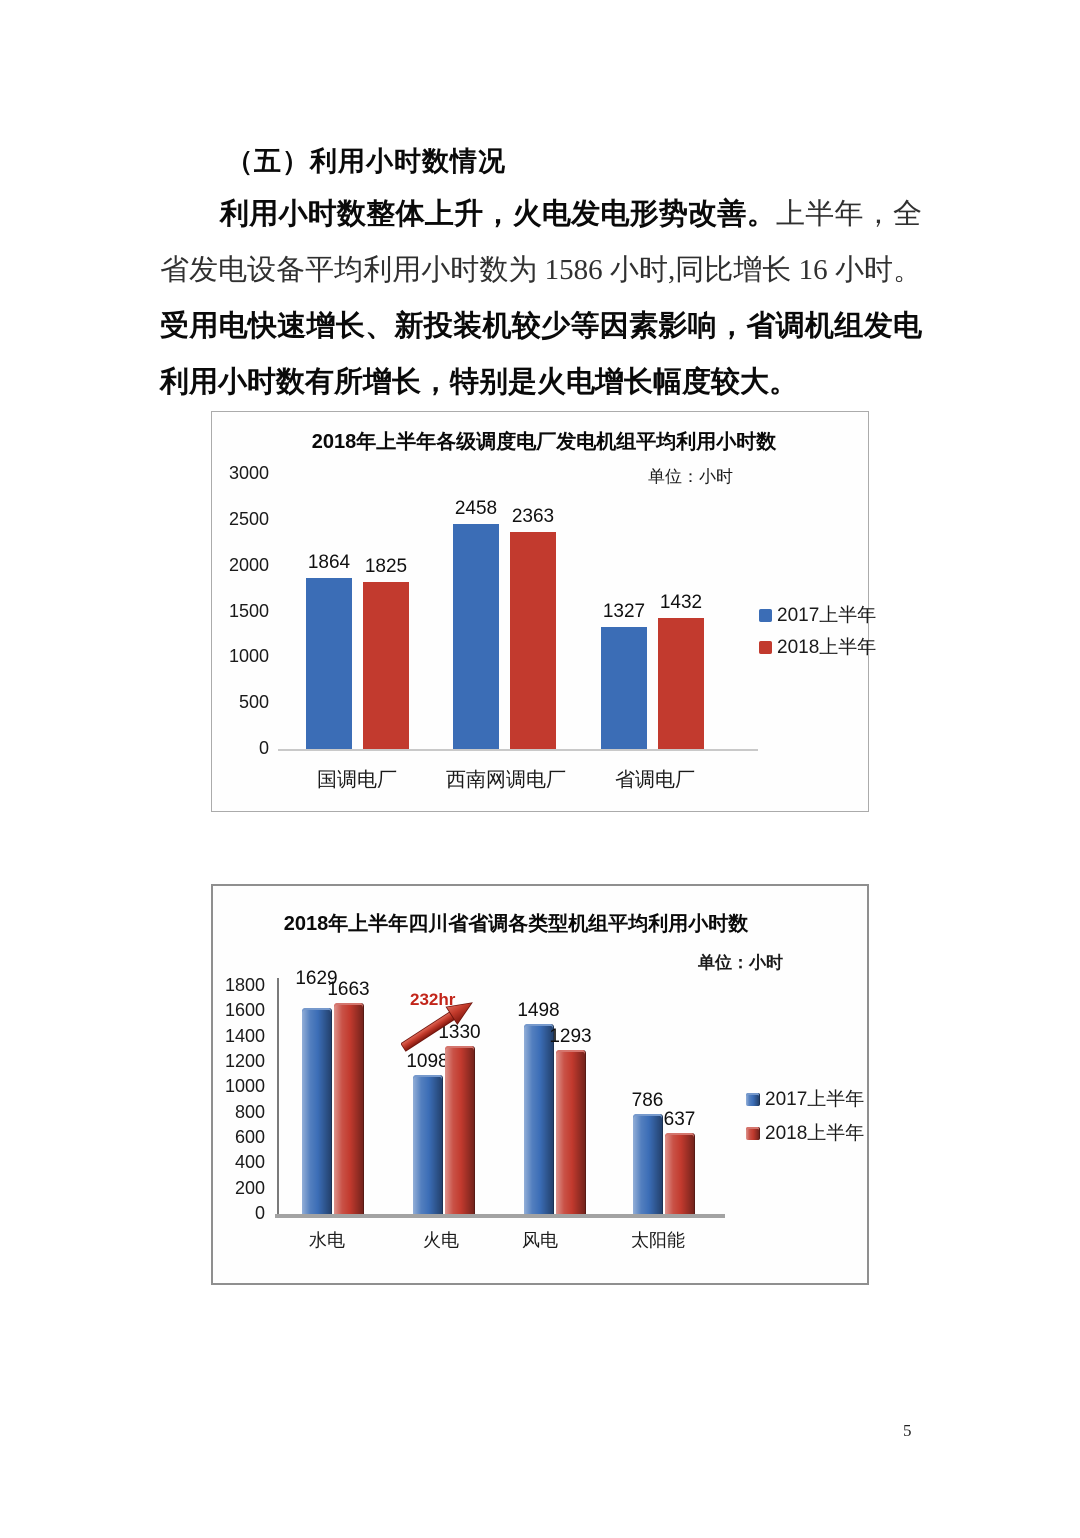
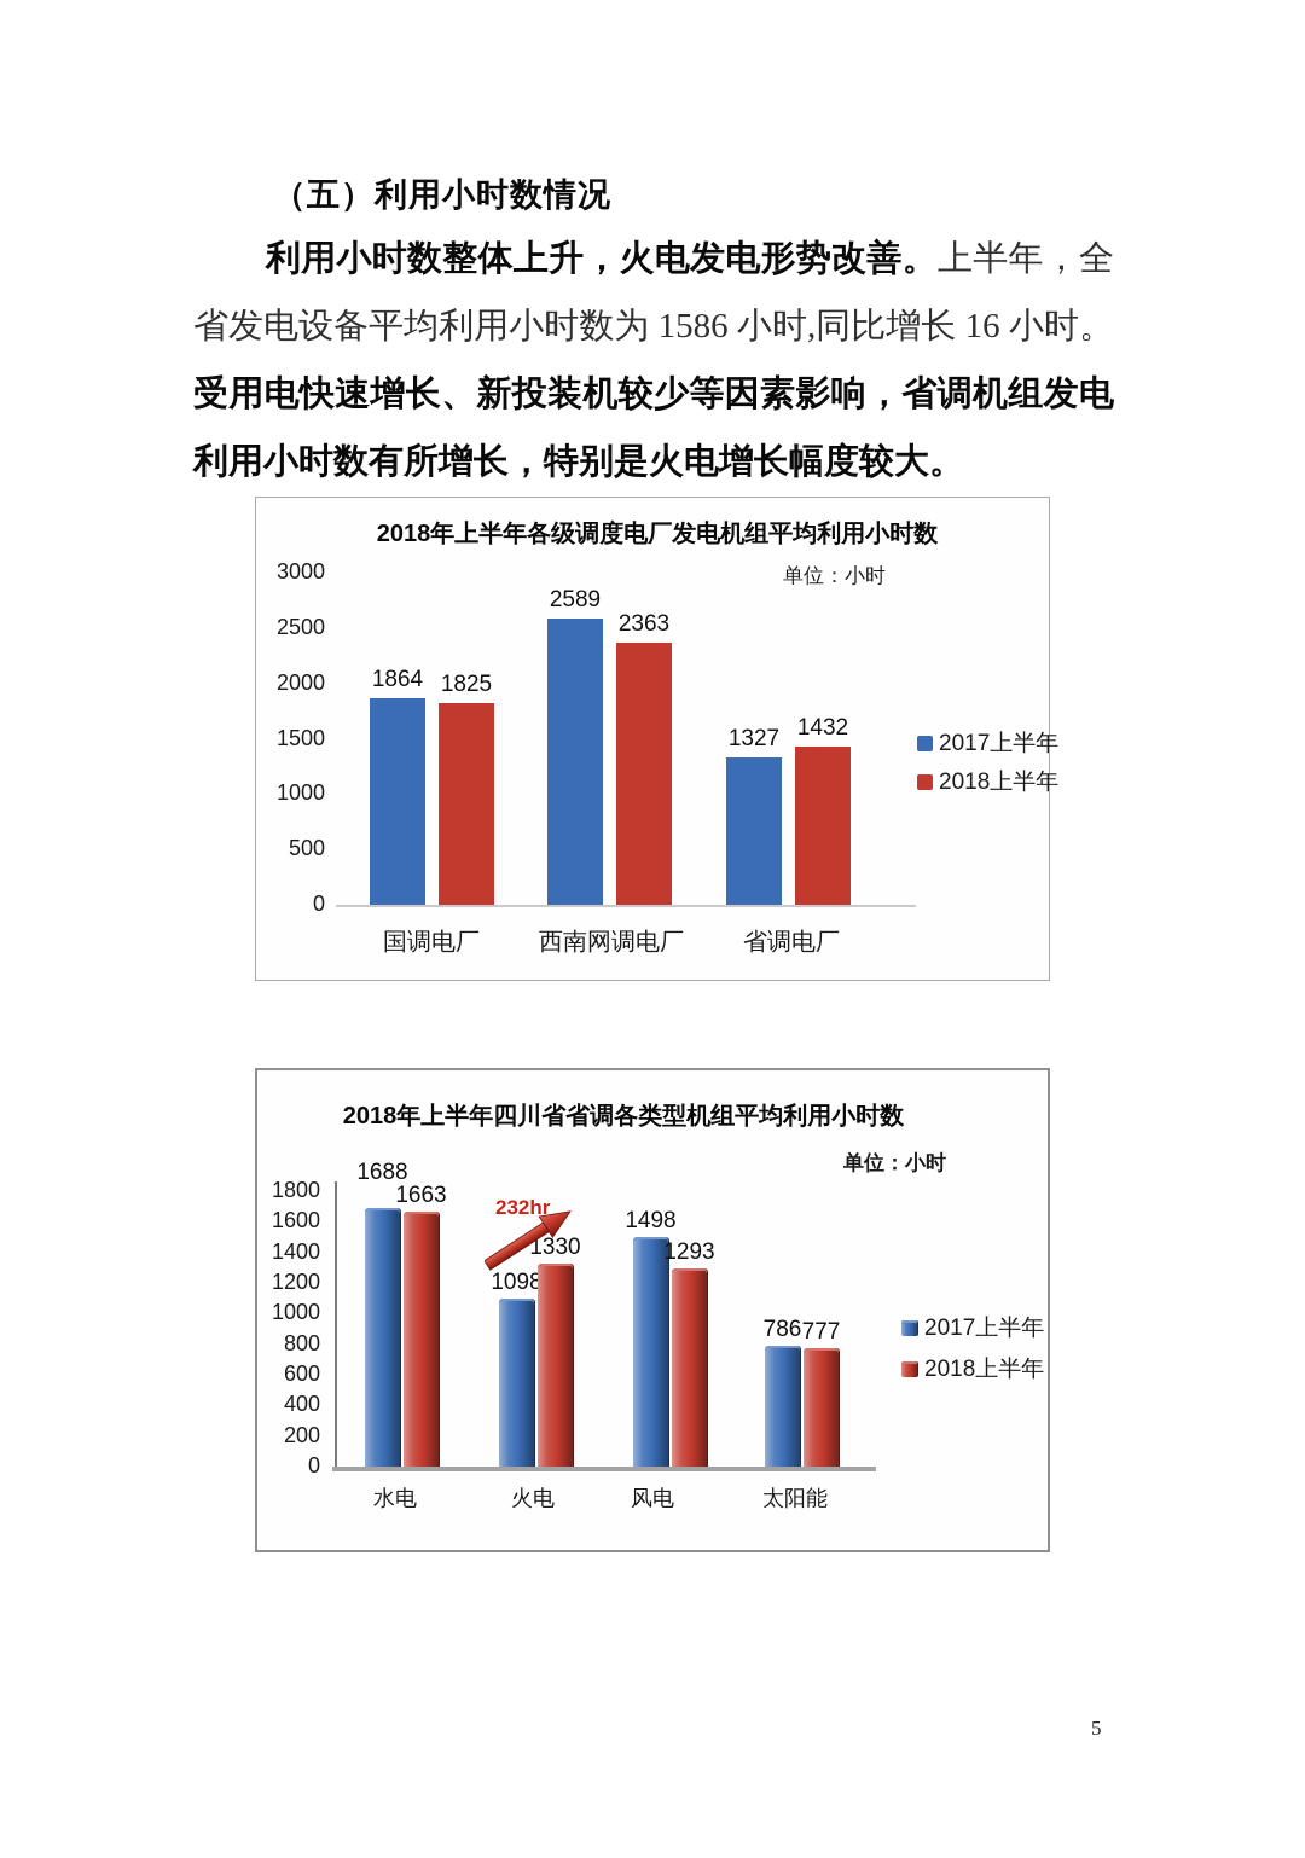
2018年上半年各级调度电厂发电机组平均利用小时数/2017上半年/西南网调电厂: 2458 -> 2589
2018年上半年四川省省调各类型机组平均利用小时数/2017上半年/水电: 1629 -> 1688
2018年上半年四川省省调各类型机组平均利用小时数/2018上半年/太阳能: 637 -> 777
